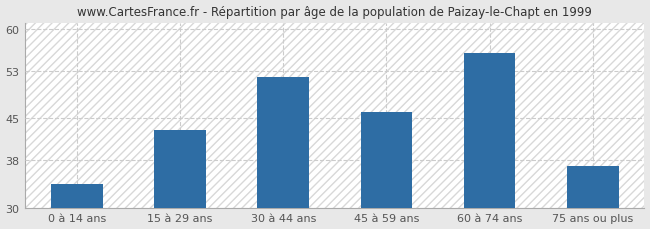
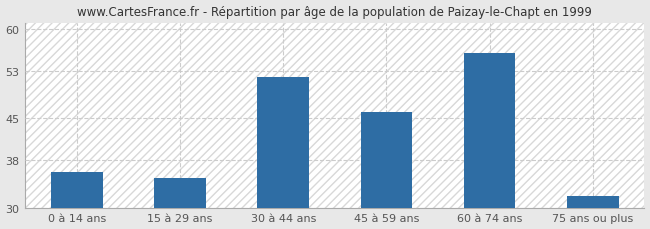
0 à 14 ans: 34 -> 36
15 à 29 ans: 43 -> 35
75 ans ou plus: 37 -> 32
